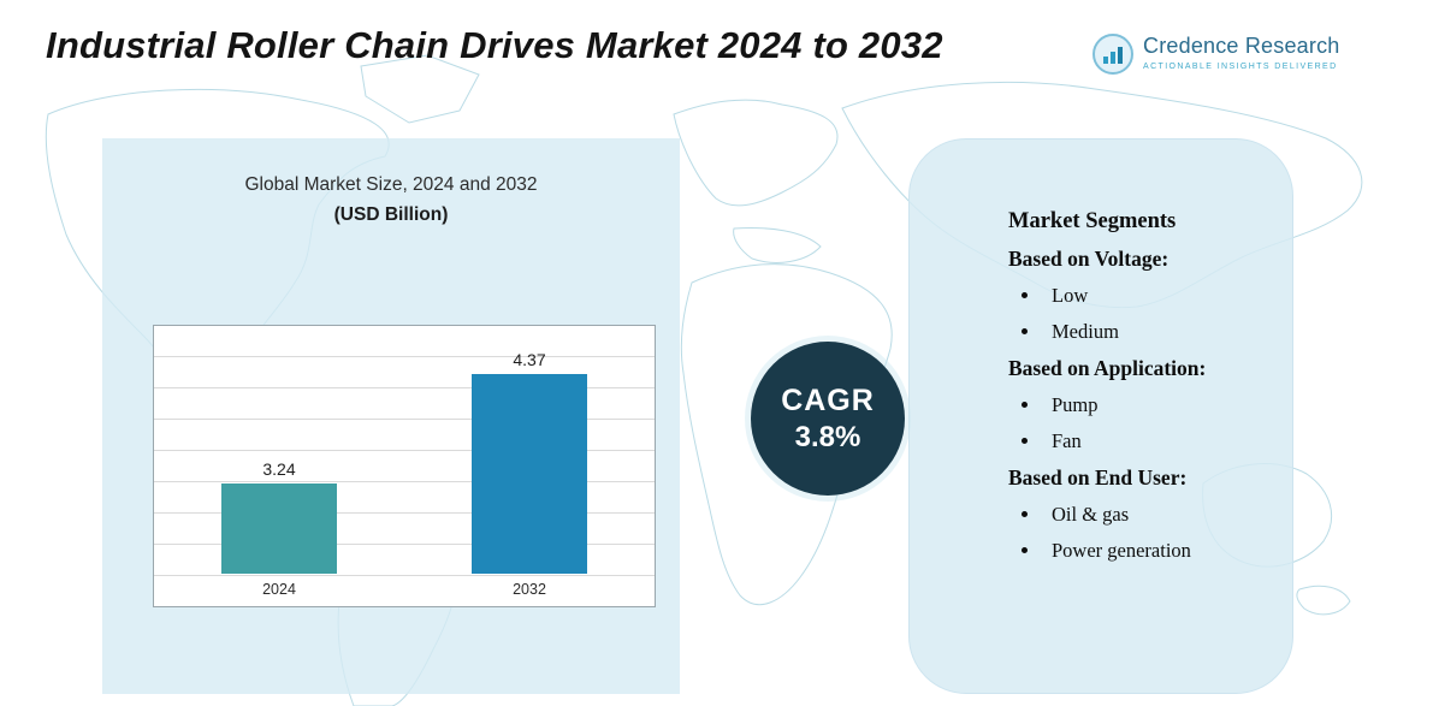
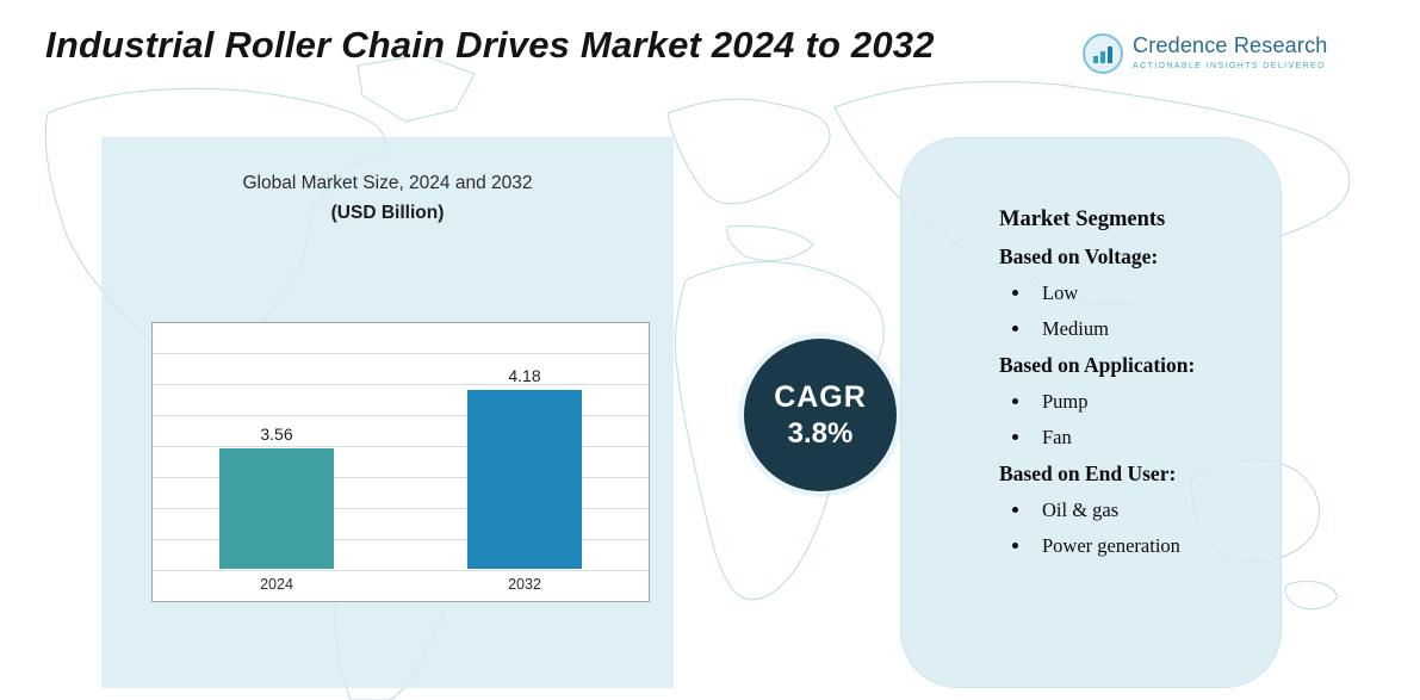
2024: 3.24 -> 3.56
2032: 4.37 -> 4.18
